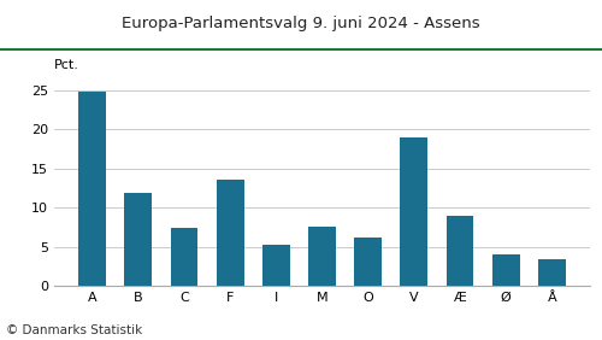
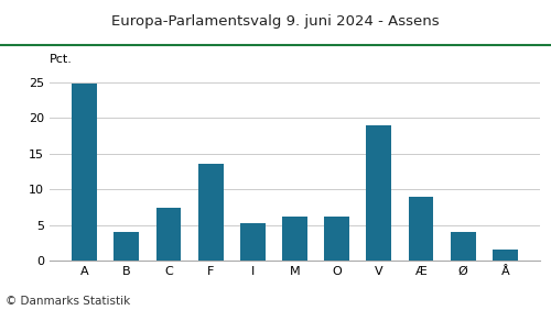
B: 11.8 -> 4.0
M: 7.6 -> 6.1
Å: 3.4 -> 1.6
